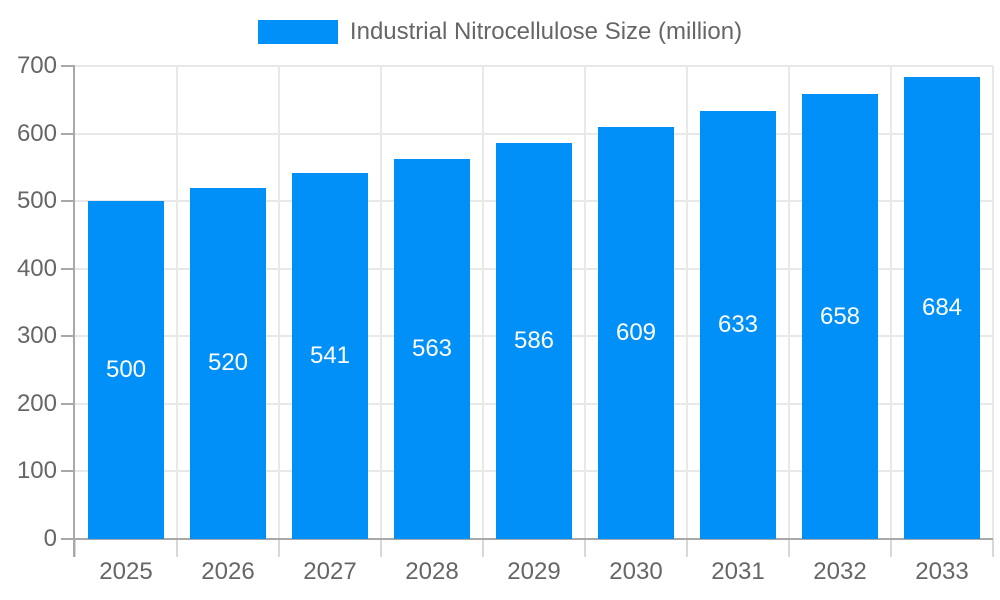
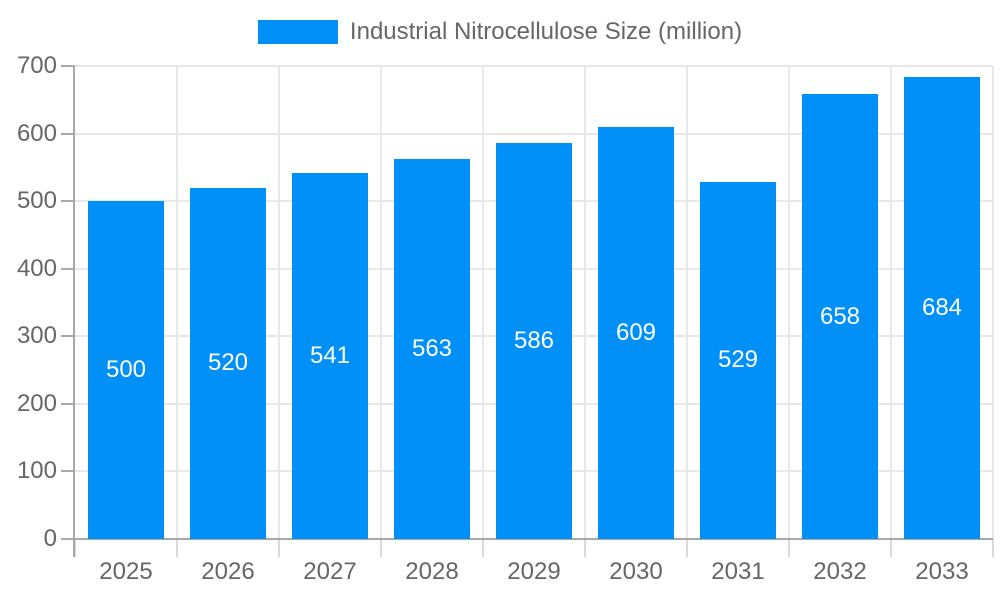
2031: 633 -> 529
